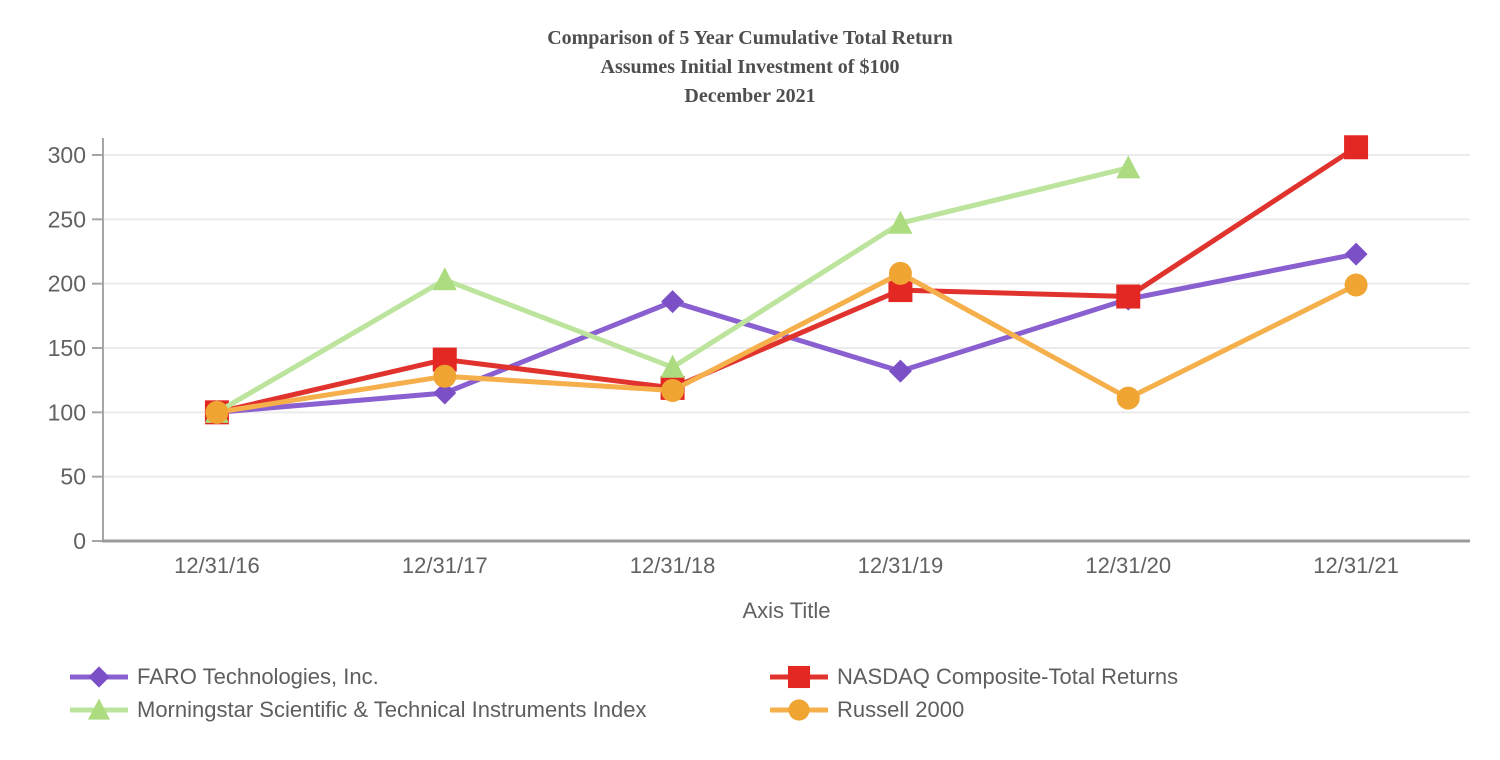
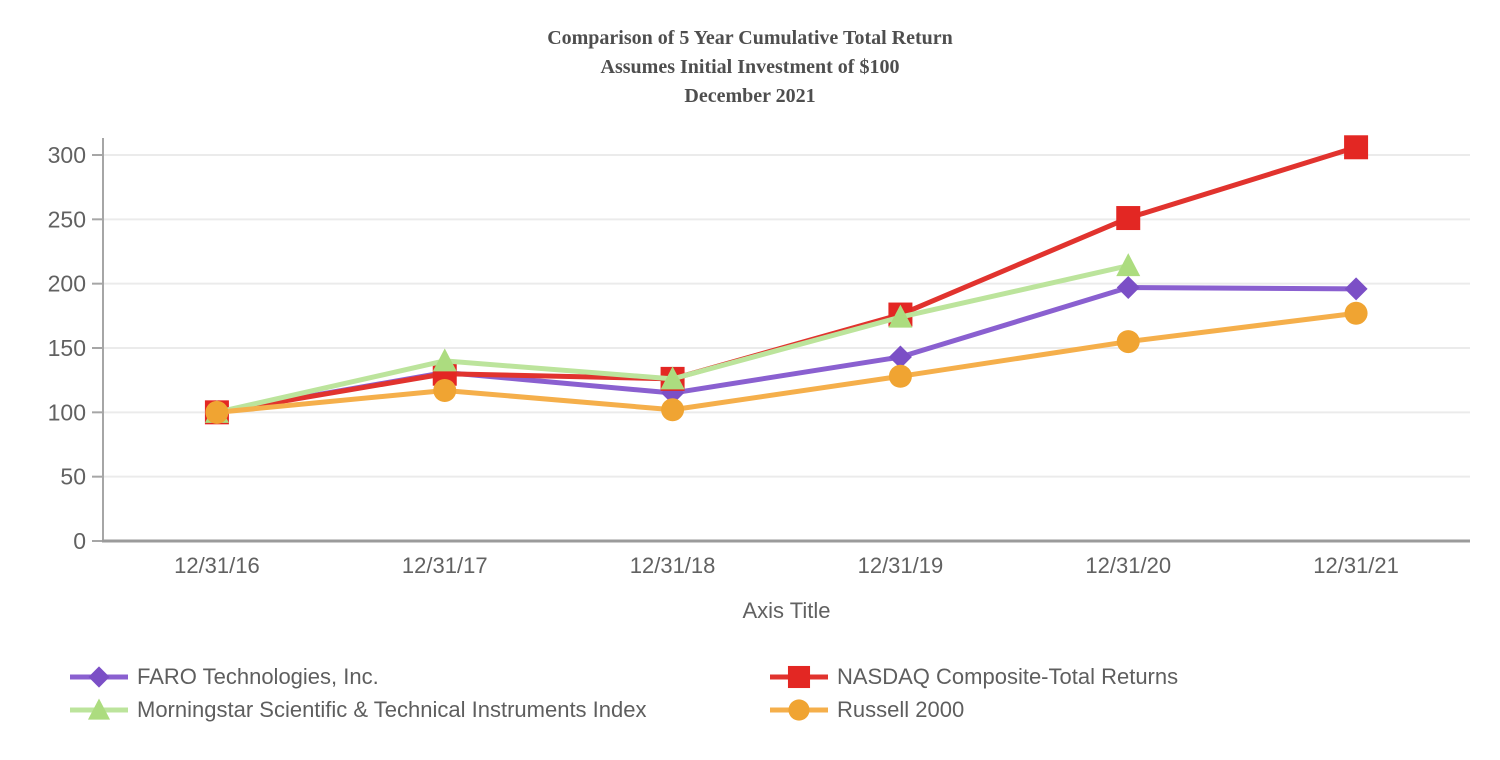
FARO Technologies, Inc./12/31/17: 115 -> 131
NASDAQ Composite-Total Returns/12/31/17: 141 -> 130
Morningstar Scientific & Technical Instruments Index/12/31/17: 203 -> 140
Russell 2000/12/31/17: 128 -> 117
FARO Technologies, Inc./12/31/18: 186 -> 115
NASDAQ Composite-Total Returns/12/31/18: 119 -> 126
Morningstar Scientific & Technical Instruments Index/12/31/18: 135 -> 126
Russell 2000/12/31/18: 117 -> 102
FARO Technologies, Inc./12/31/19: 132 -> 143
NASDAQ Composite-Total Returns/12/31/19: 195 -> 176
Morningstar Scientific & Technical Instruments Index/12/31/19: 247 -> 174
Russell 2000/12/31/19: 208 -> 128
FARO Technologies, Inc./12/31/20: 188 -> 197
NASDAQ Composite-Total Returns/12/31/20: 190 -> 251
Morningstar Scientific & Technical Instruments Index/12/31/20: 290 -> 214
Russell 2000/12/31/20: 111 -> 155
FARO Technologies, Inc./12/31/21: 223 -> 196
Russell 2000/12/31/21: 199 -> 177
